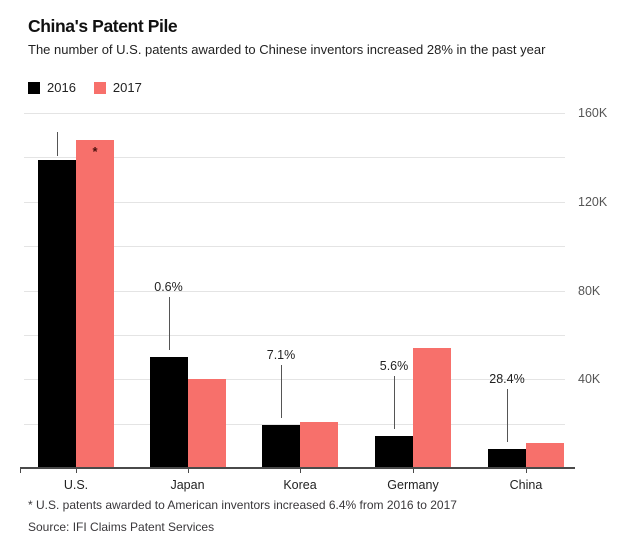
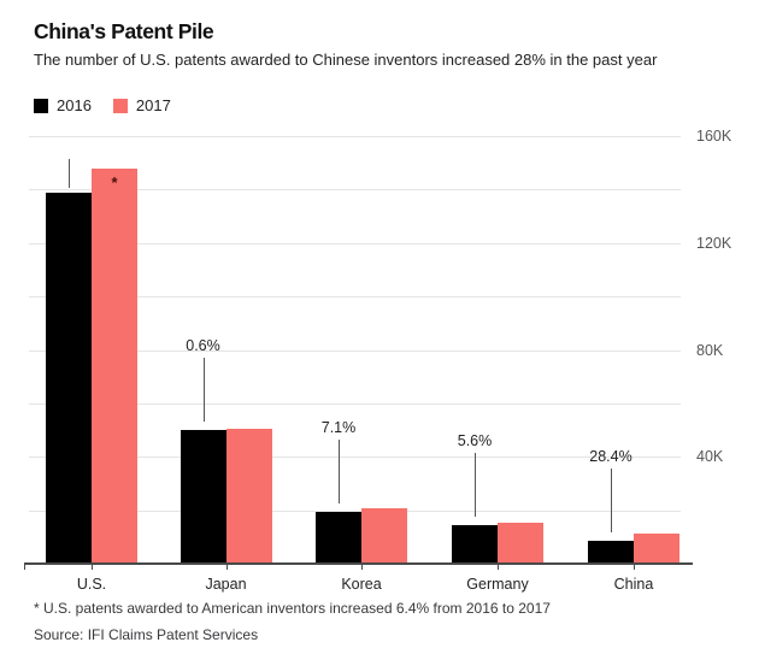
2017/Japan: 40K -> 50K
2017/Germany: 54K -> 15K
